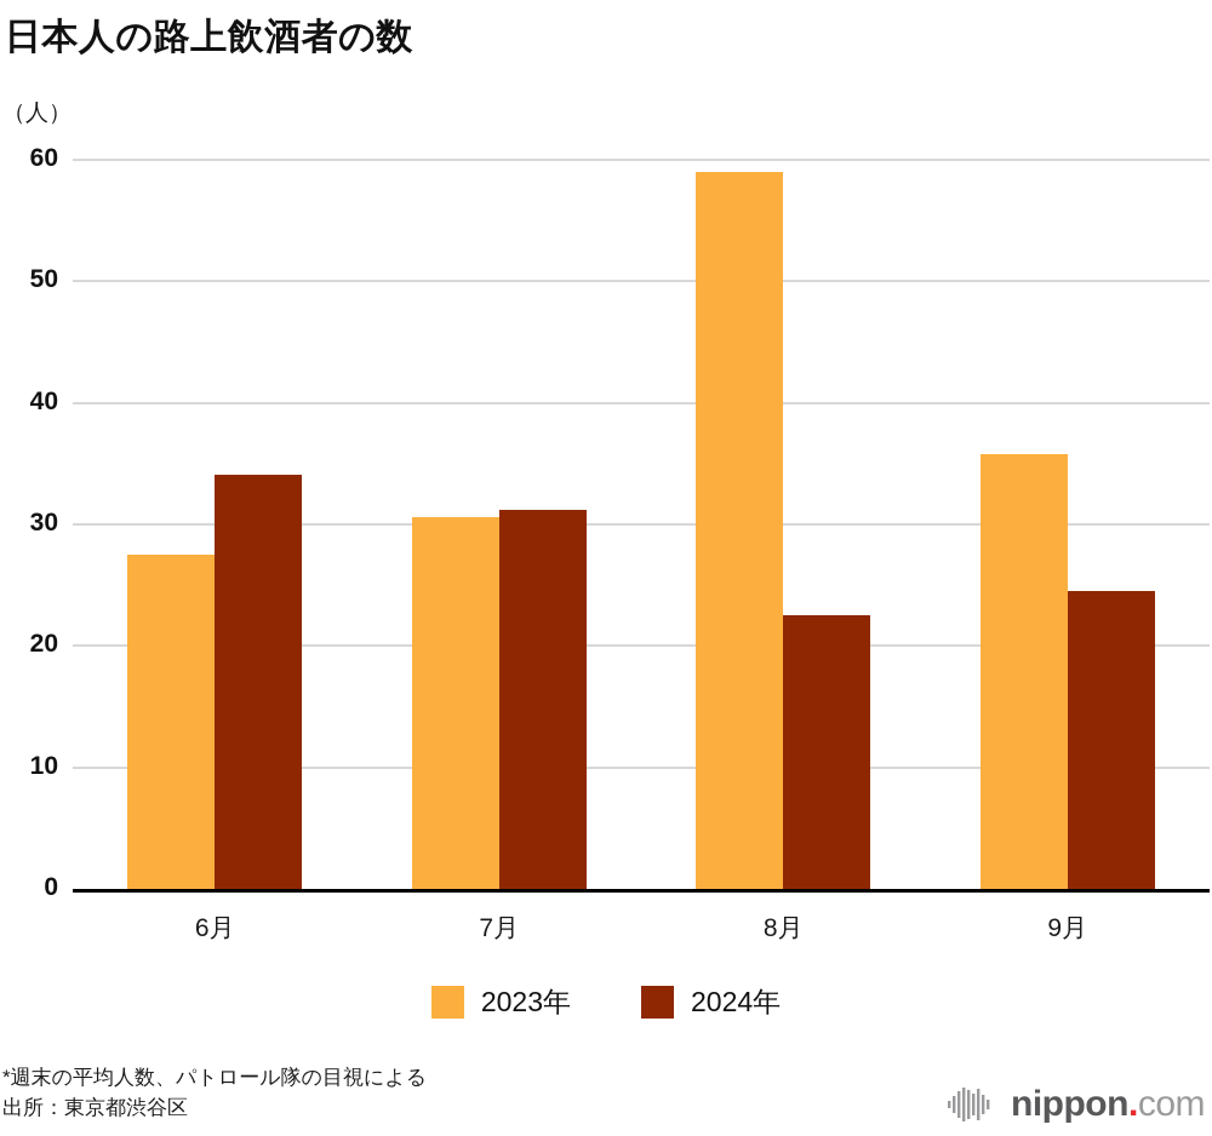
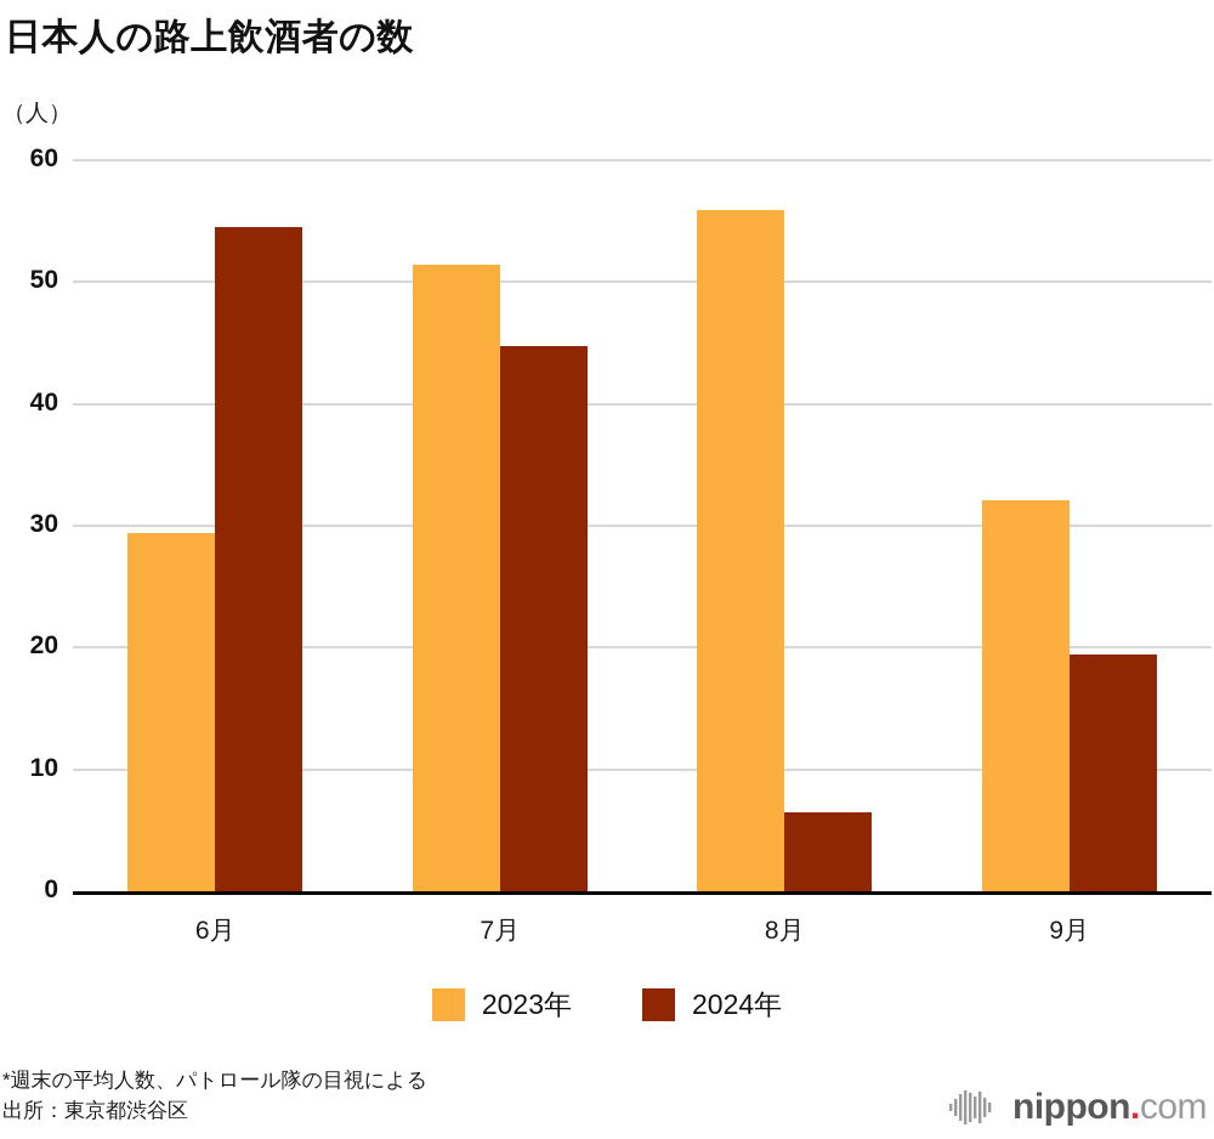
2023年/6月: 27.6 -> 29.5
2024年/6月: 34.2 -> 54.6
2023年/7月: 30.7 -> 51.5
2024年/7月: 31.3 -> 44.9
2023年/8月: 59.1 -> 56.0
2024年/8月: 22.6 -> 6.6
2023年/9月: 35.9 -> 32.2
2024年/9月: 24.6 -> 19.5
